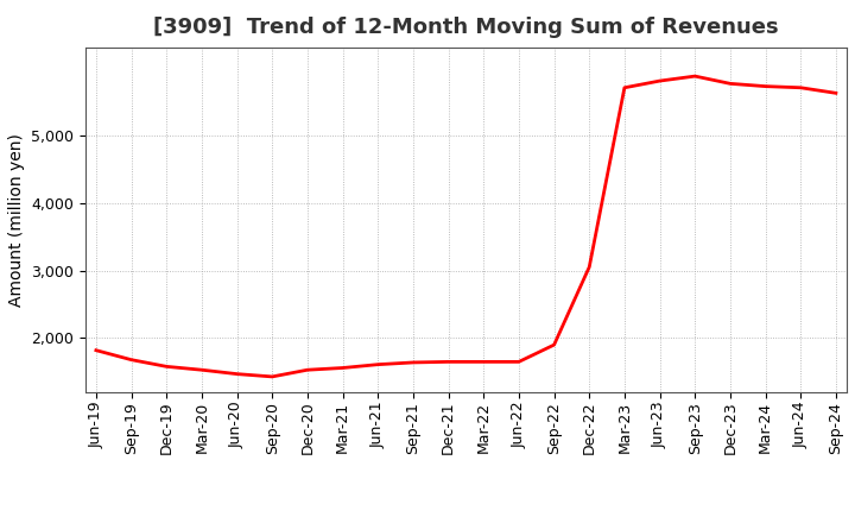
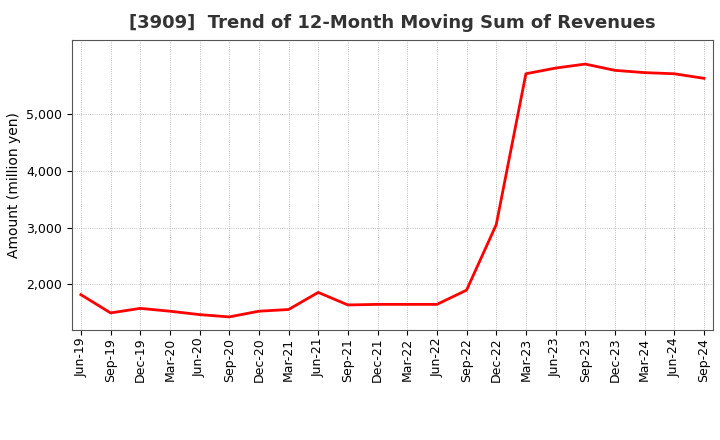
Sep-19: 1,680 -> 1,500
Jun-21: 1,610 -> 1,860
